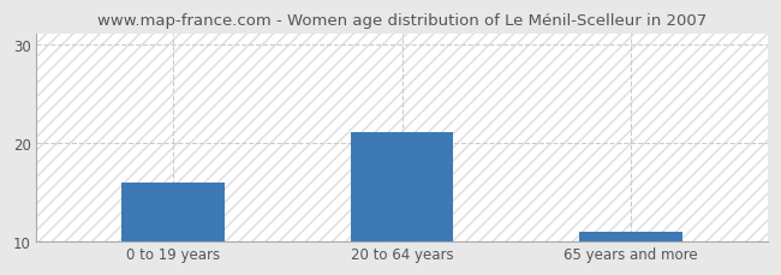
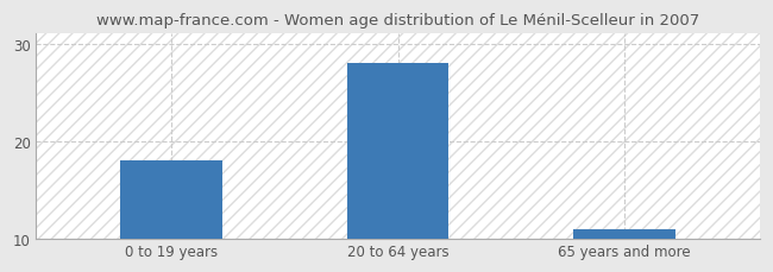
0 to 19 years: 16 -> 18
20 to 64 years: 21 -> 28
